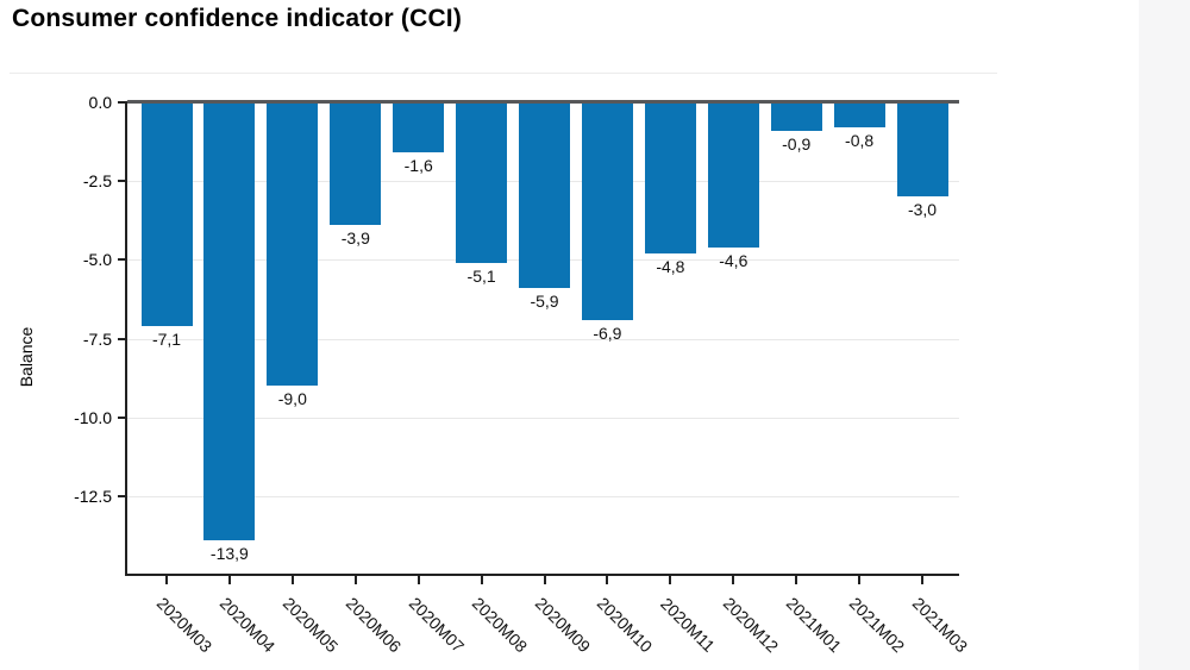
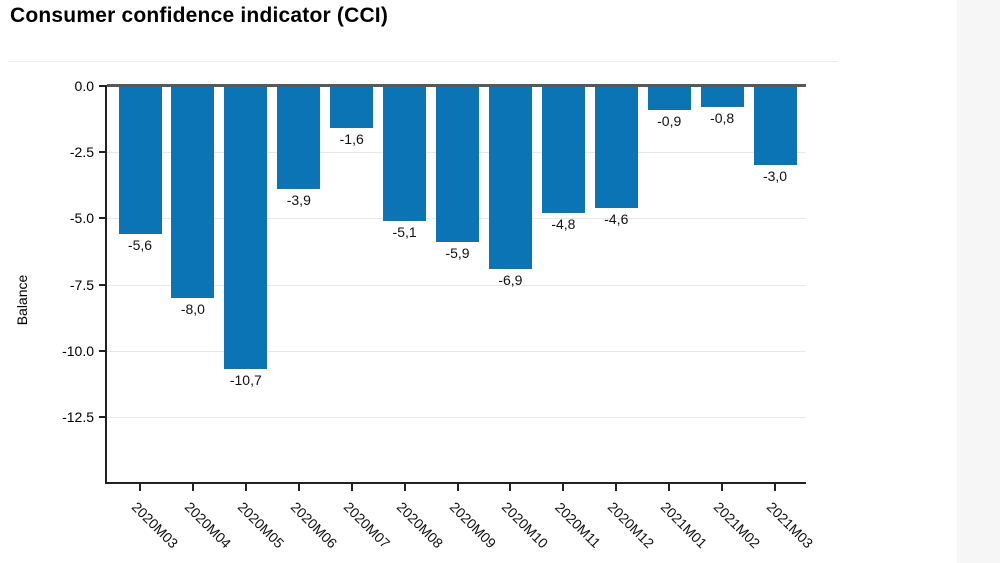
2020M03: -7,1 -> -5,6
2020M04: -13,9 -> -8,0
2020M05: -9,0 -> -10,7
